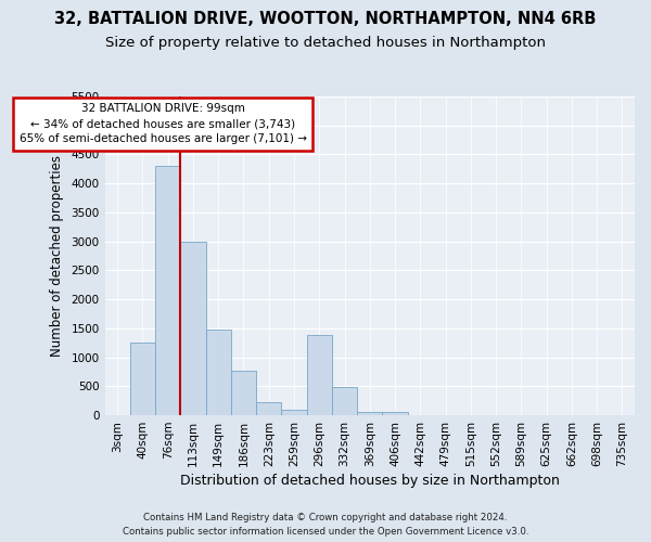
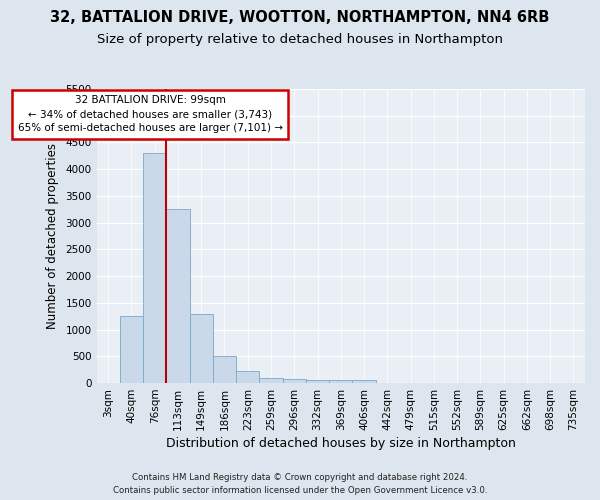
113sqm: 3000 -> 3250
149sqm: 1480 -> 1300
186sqm: 760 -> 500
296sqm: 1380 -> 80
332sqm: 480 -> 50
